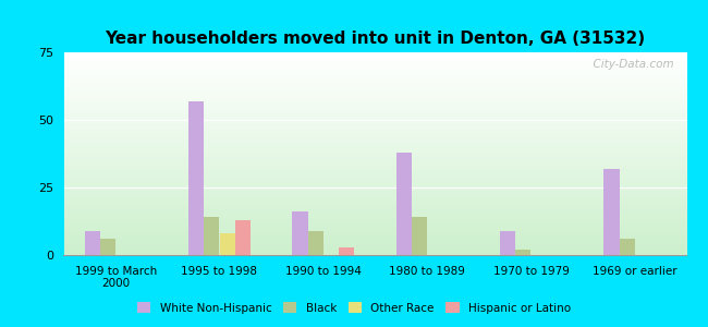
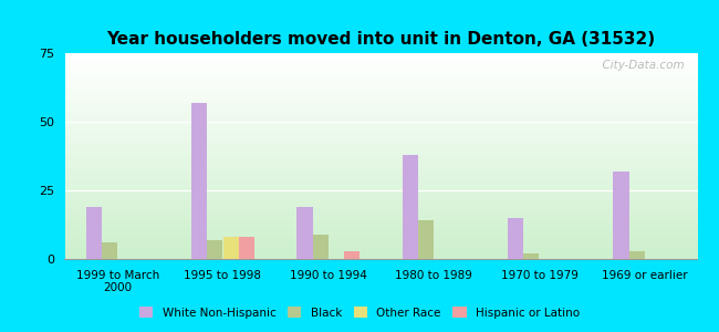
White Non-Hispanic/1999 to March 2000: 9 -> 19
Black/1995 to 1998: 14 -> 7
Hispanic or Latino/1995 to 1998: 13 -> 8
White Non-Hispanic/1990 to 1994: 16 -> 19
White Non-Hispanic/1970 to 1979: 9 -> 15
Black/1969 or earlier: 6 -> 3
